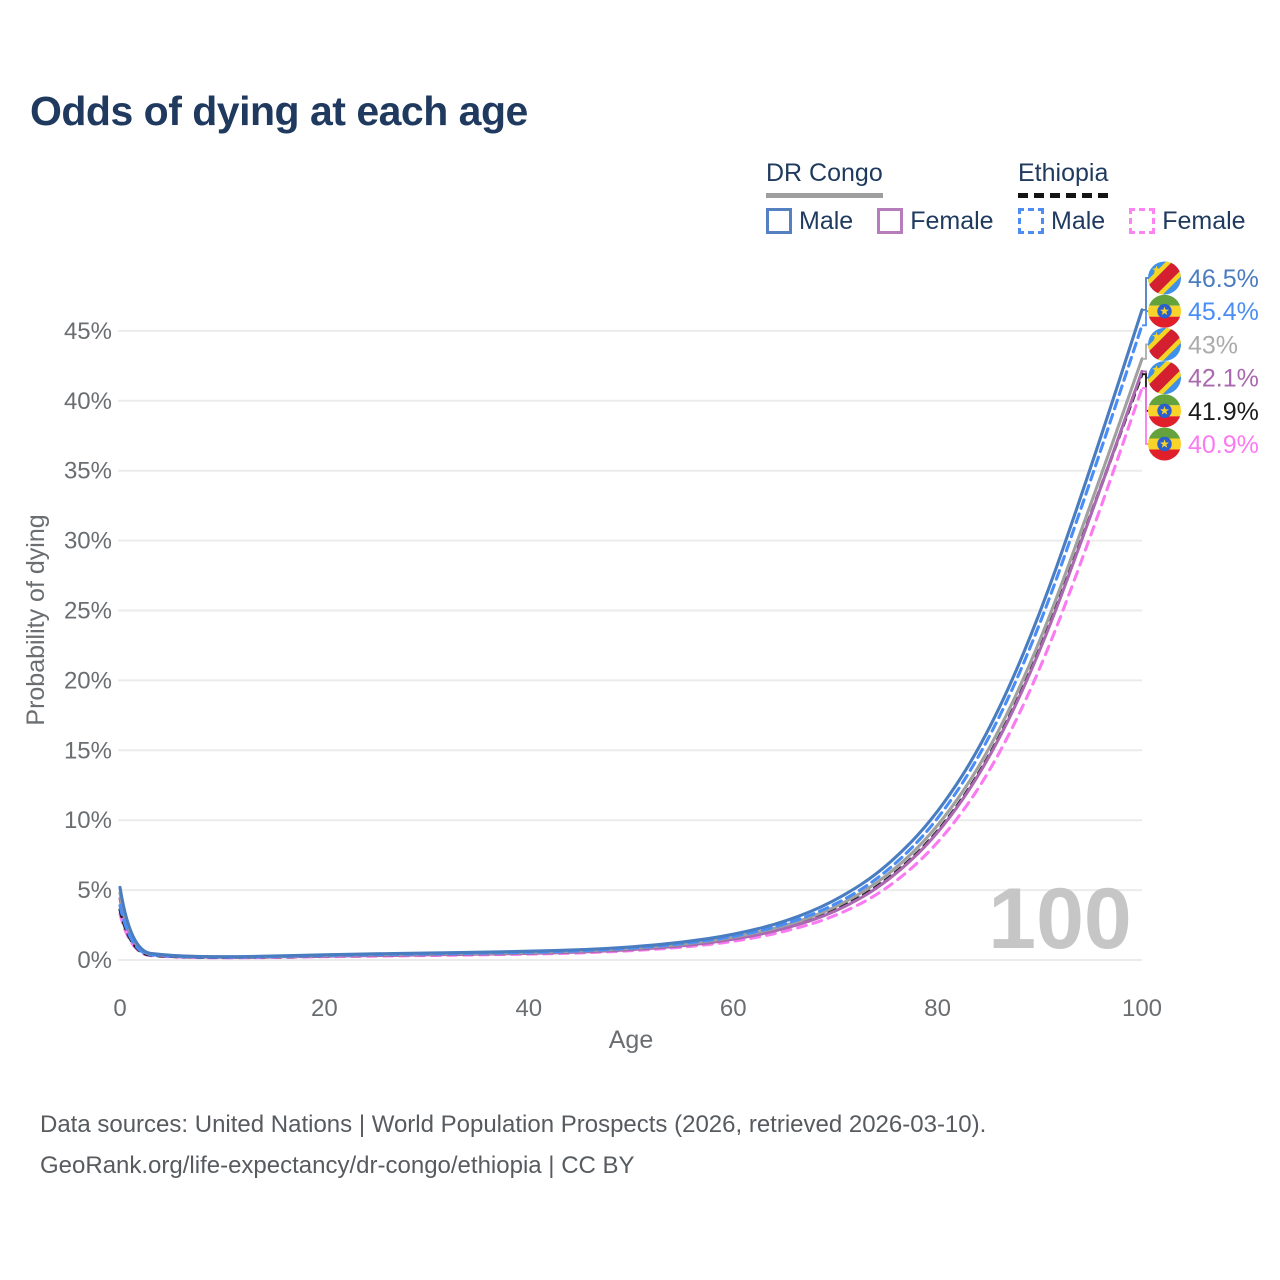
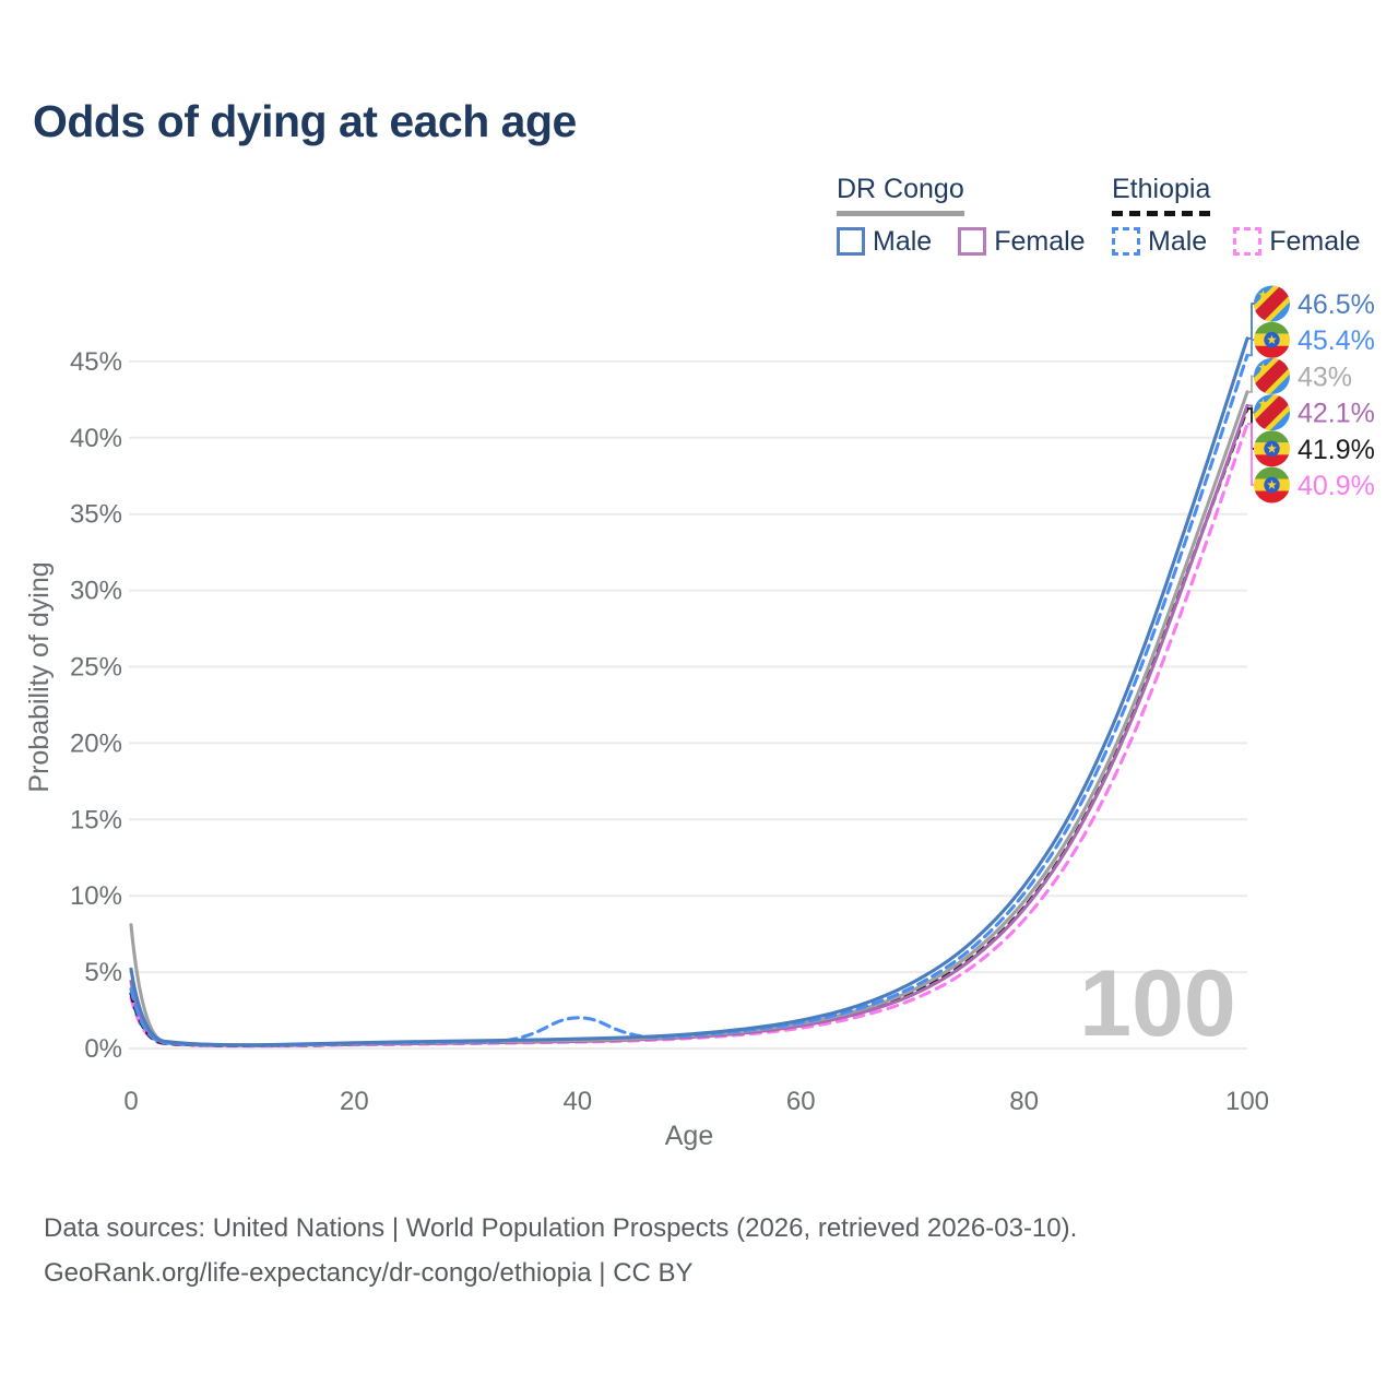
DR Congo/0: 4.8% -> 8.1%
Ethiopia Male/40: 0.6% -> 2.5%
